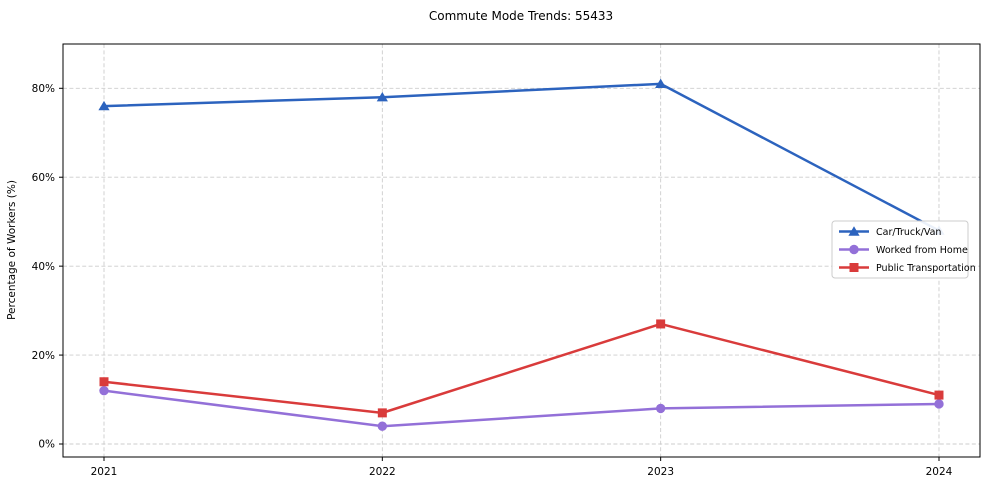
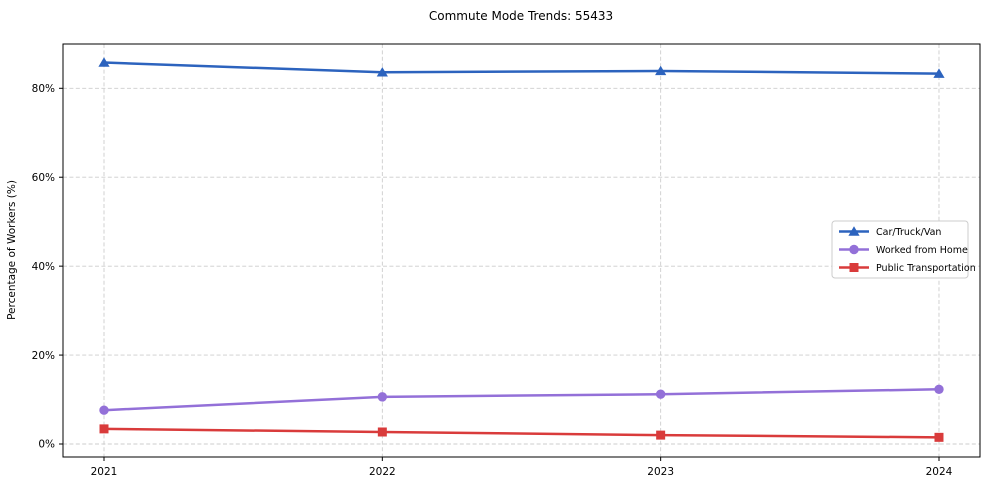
Car/Truck/Van/2021: 76% -> 86%
Worked from Home/2021: 12% -> 8%
Public Transportation/2021: 14% -> 3%
Car/Truck/Van/2022: 78% -> 84%
Worked from Home/2022: 4% -> 11%
Public Transportation/2022: 7% -> 3%
Car/Truck/Van/2023: 81% -> 84%
Worked from Home/2023: 8% -> 11%
Public Transportation/2023: 27% -> 2%
Car/Truck/Van/2024: 48% -> 83%
Worked from Home/2024: 9% -> 12%
Public Transportation/2024: 11% -> 2%
